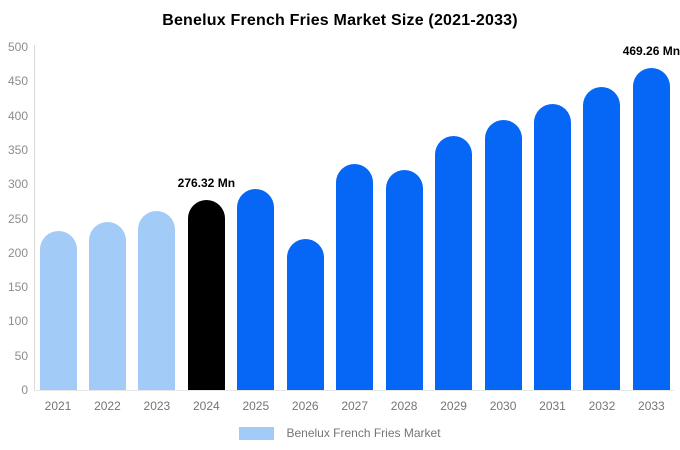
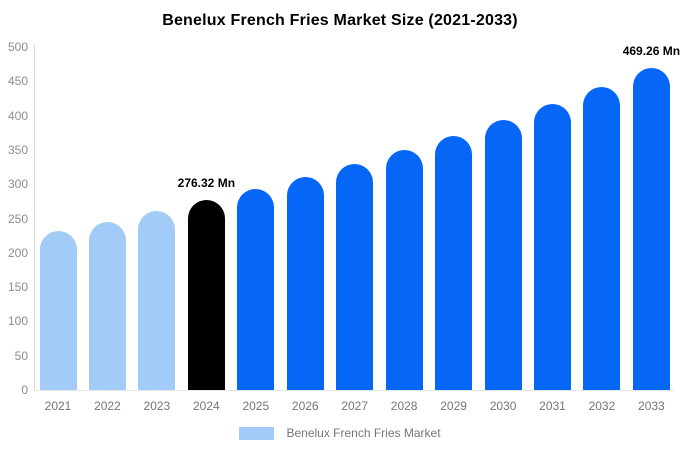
2026: 220 -> 310
2028: 320 -> 350
